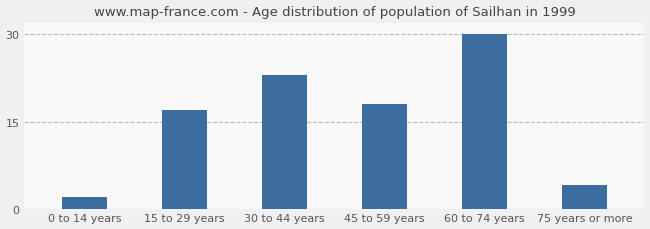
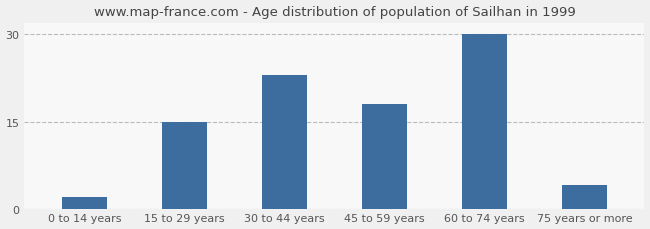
15 to 29 years: 17 -> 15
